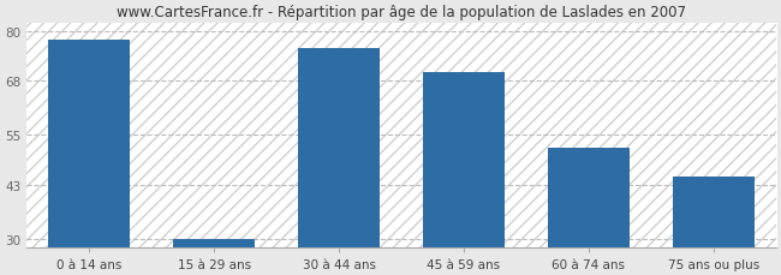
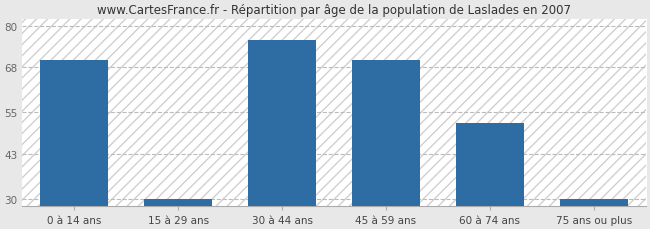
0 à 14 ans: 78 -> 70
75 ans ou plus: 45 -> 30
